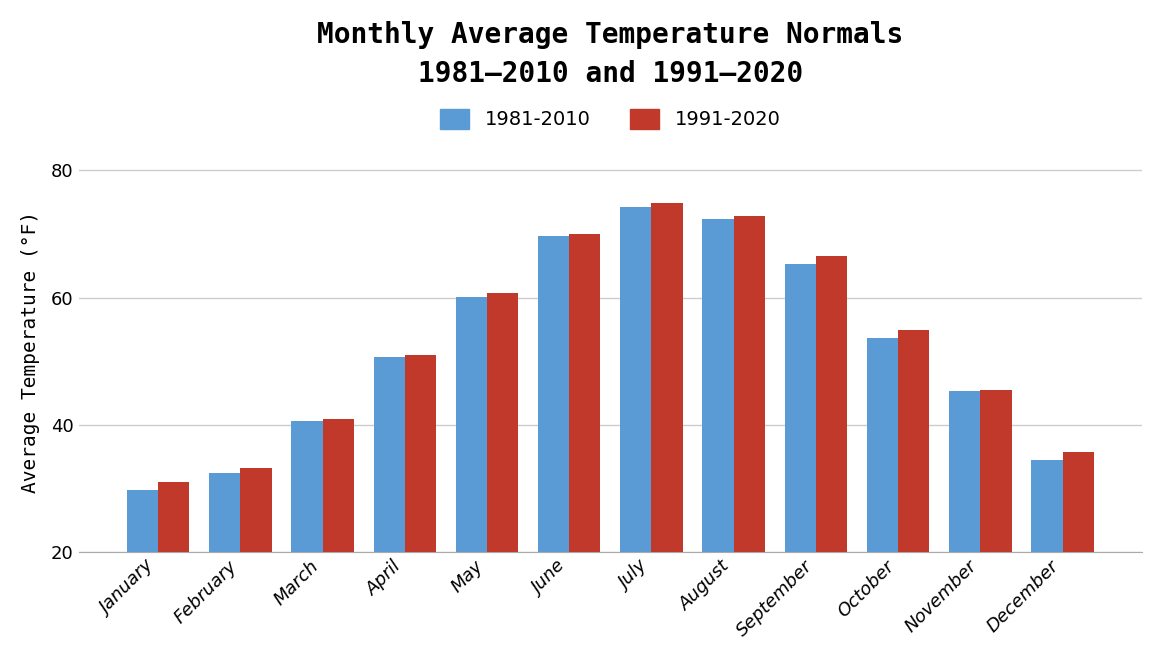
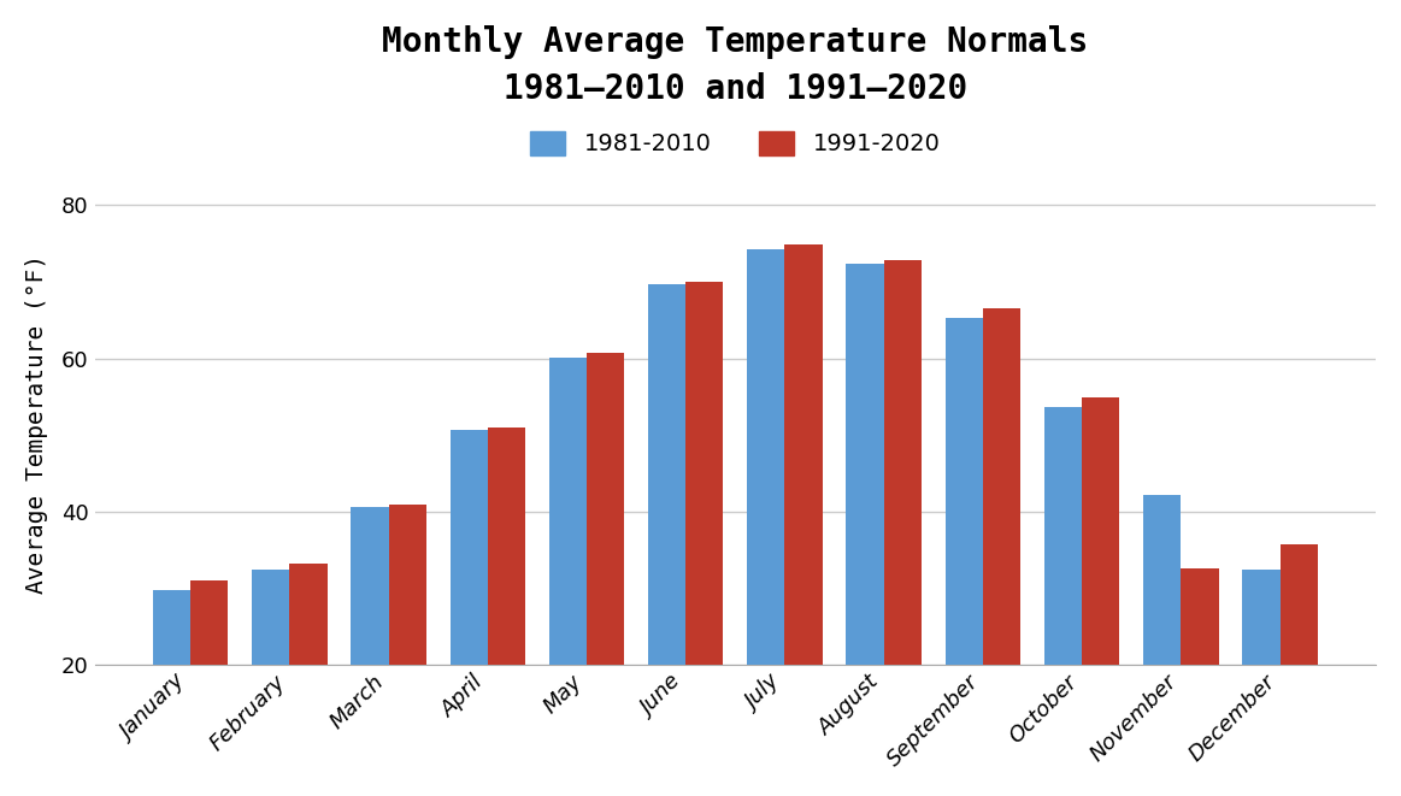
1981-2010/November: 45.4 -> 42.2
1991-2020/November: 45.5 -> 32.6
1981-2010/December: 34.5 -> 32.4
